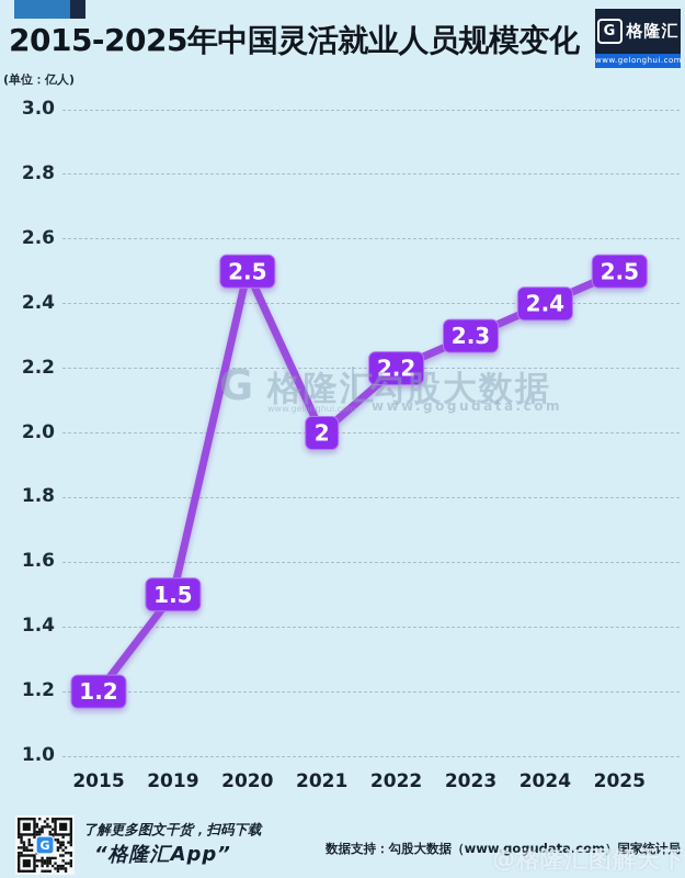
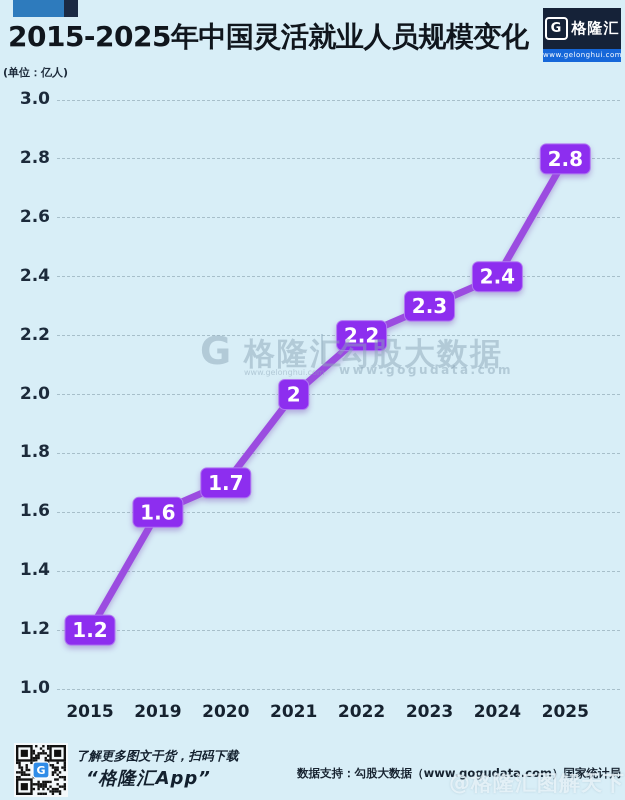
2019: 1.5 -> 1.6
2020: 2.5 -> 1.7
2025: 2.5 -> 2.8
